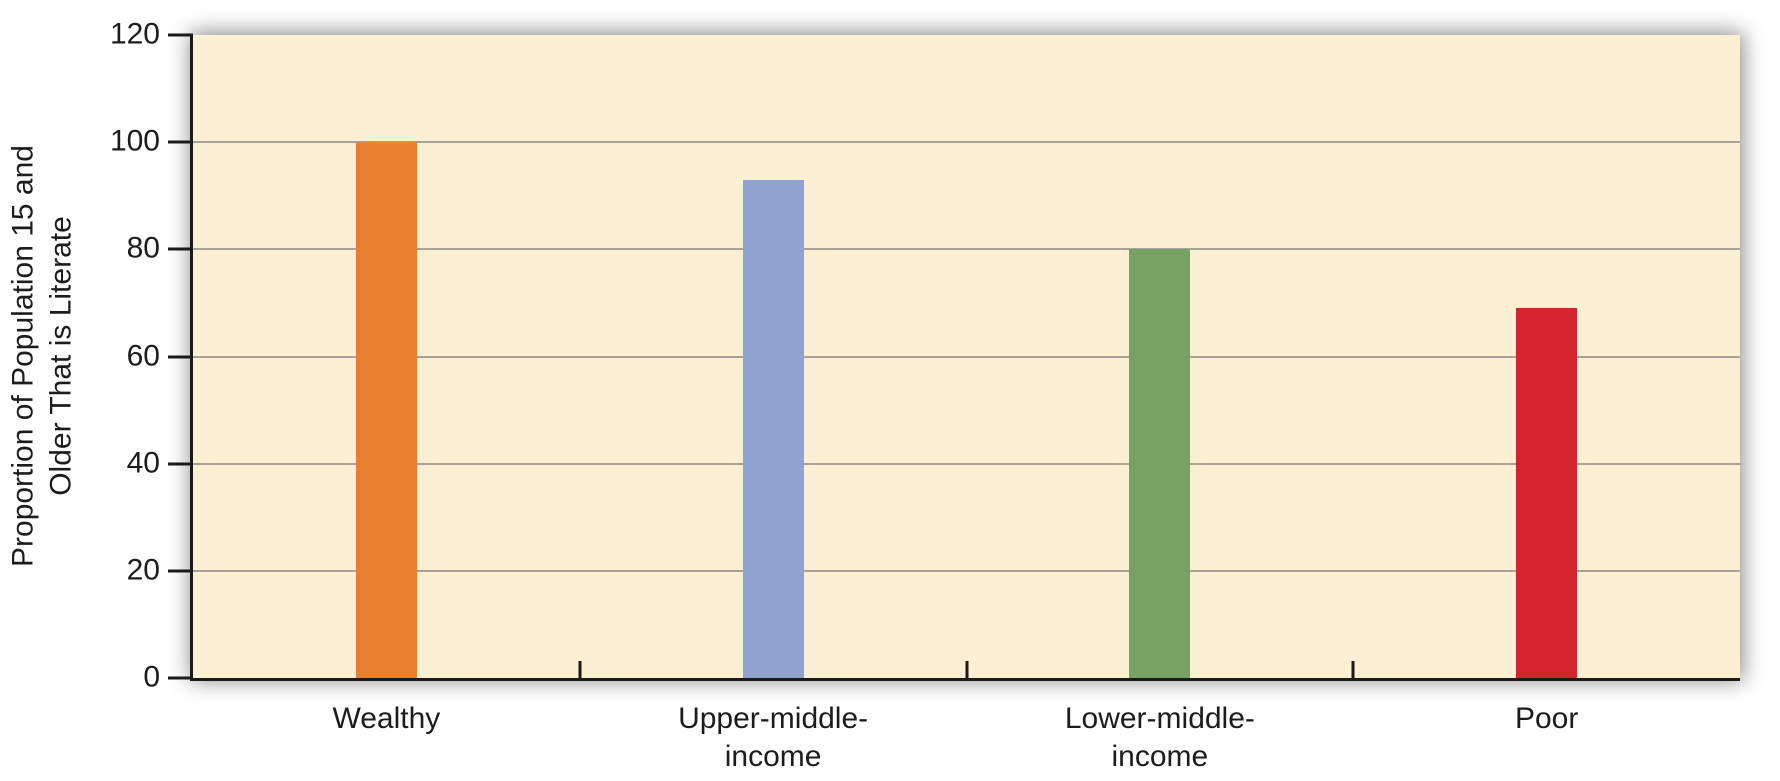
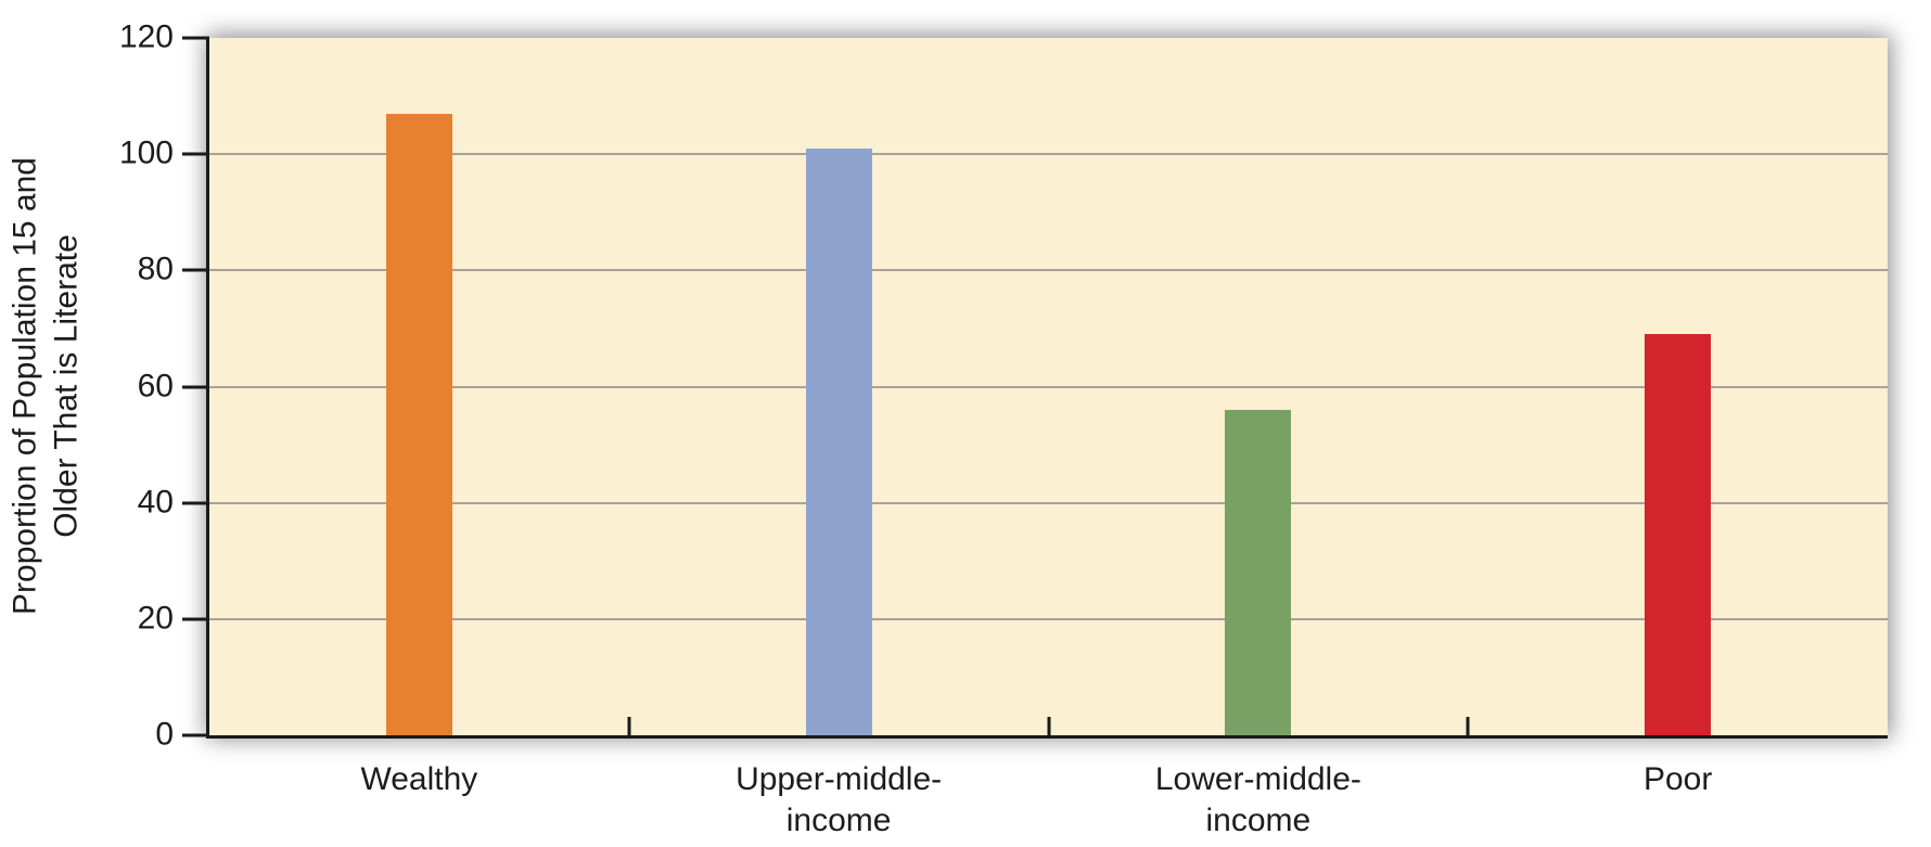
Wealthy: 100 -> 107
Upper-middle- income: 93 -> 101
Lower-middle- income: 80 -> 56
